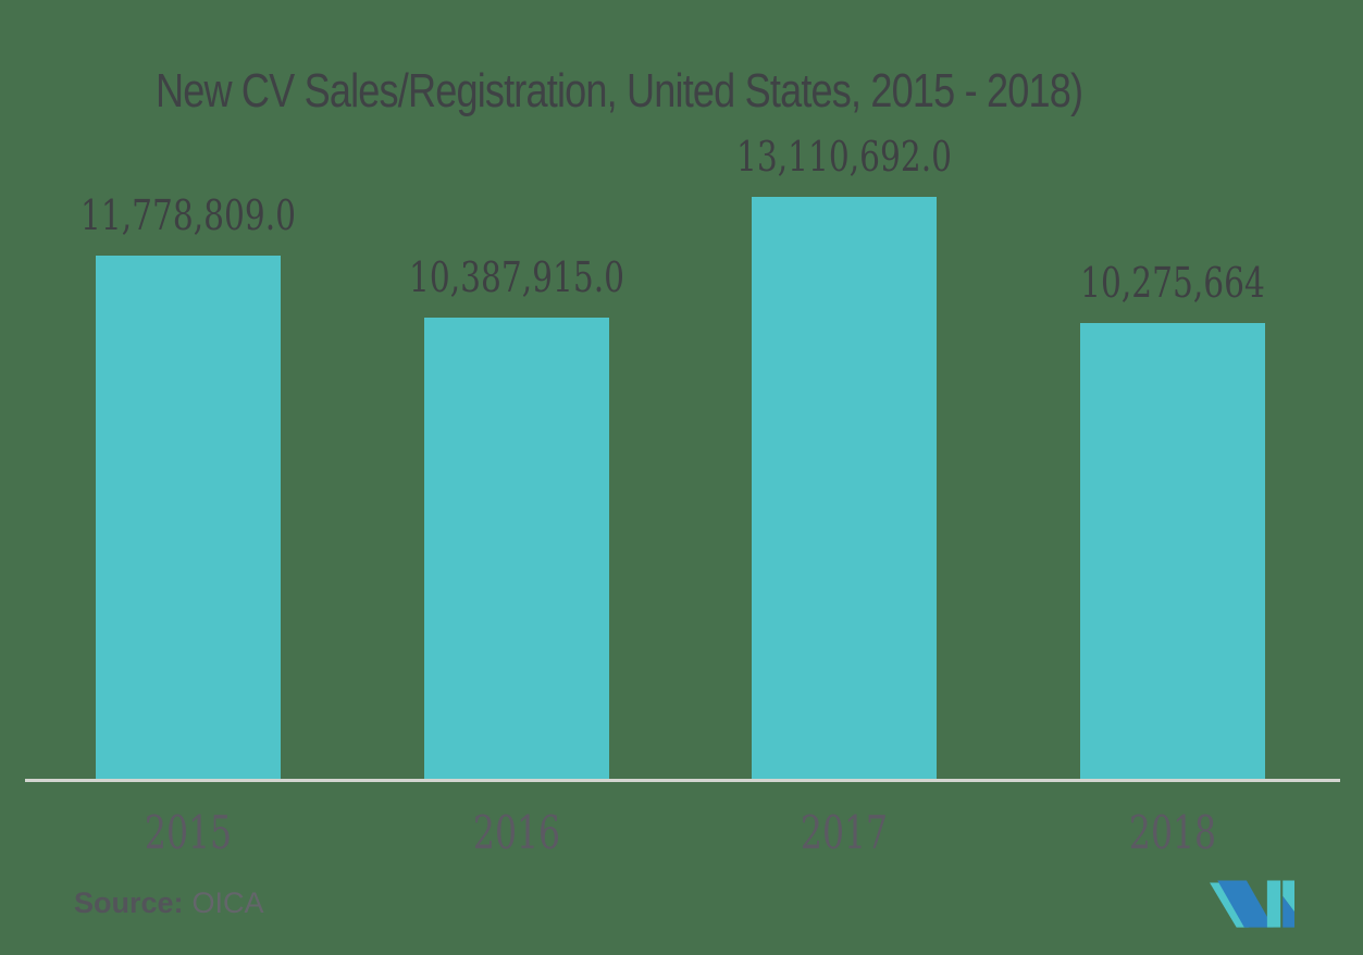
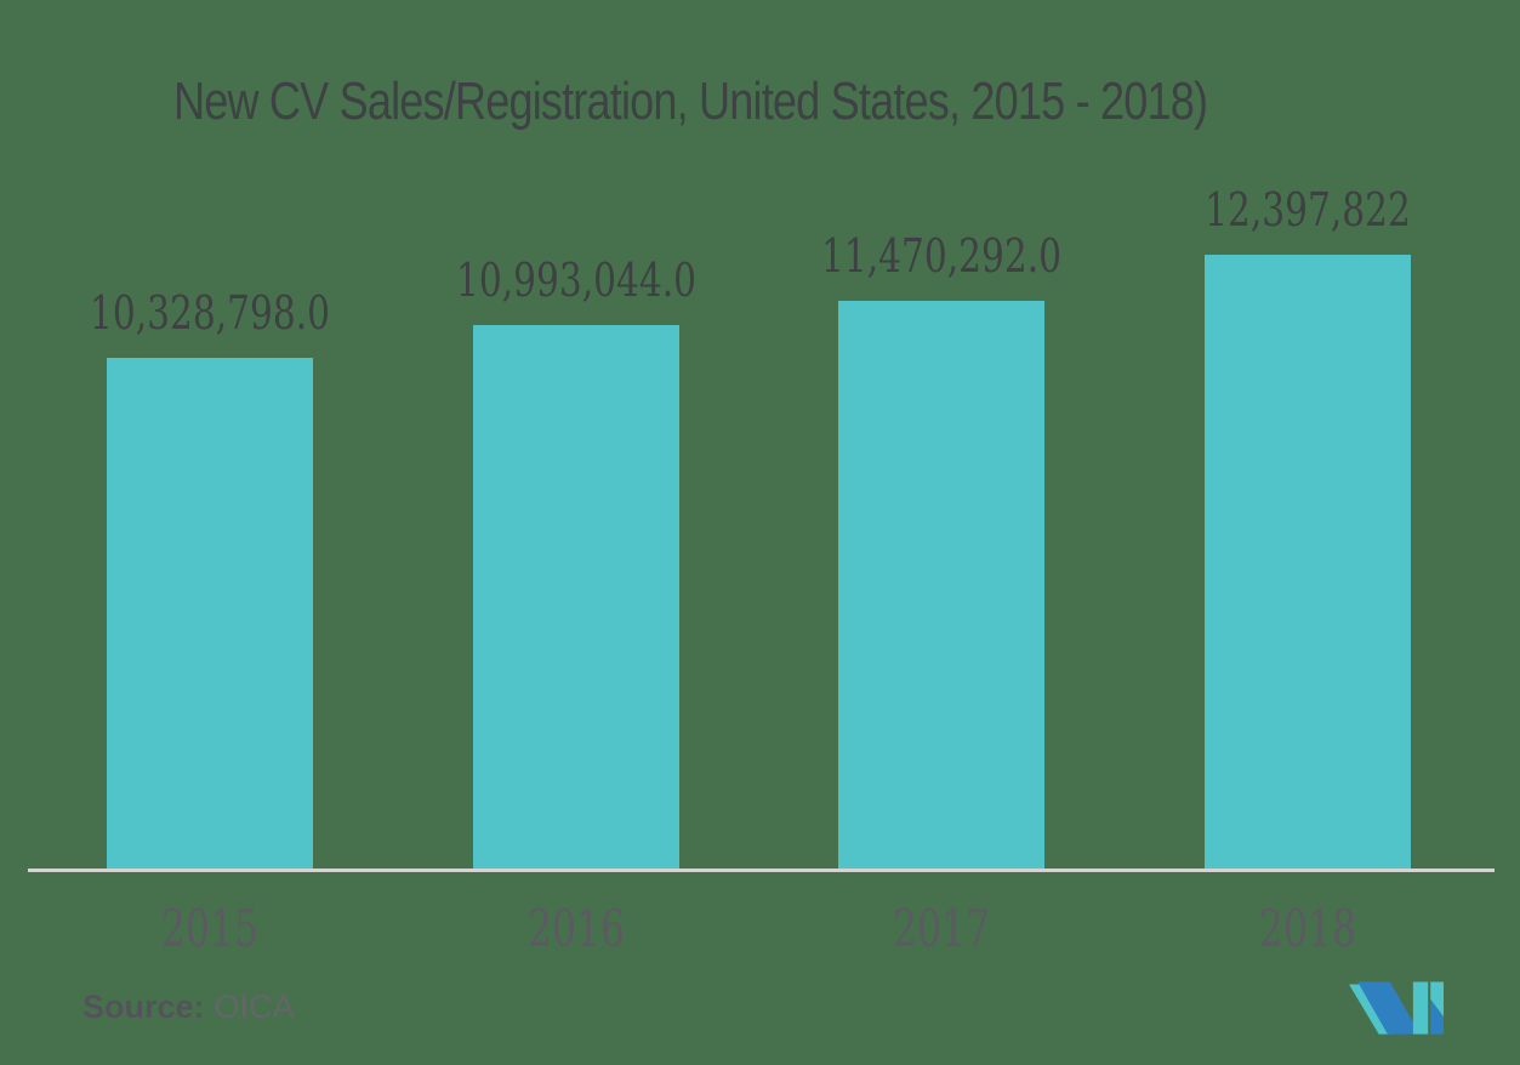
2015: 11,778,809.0 -> 10,328,798.0
2016: 10,387,915.0 -> 10,993,044.0
2017: 13,110,692.0 -> 11,470,292.0
2018: 10,275,664 -> 12,397,822
